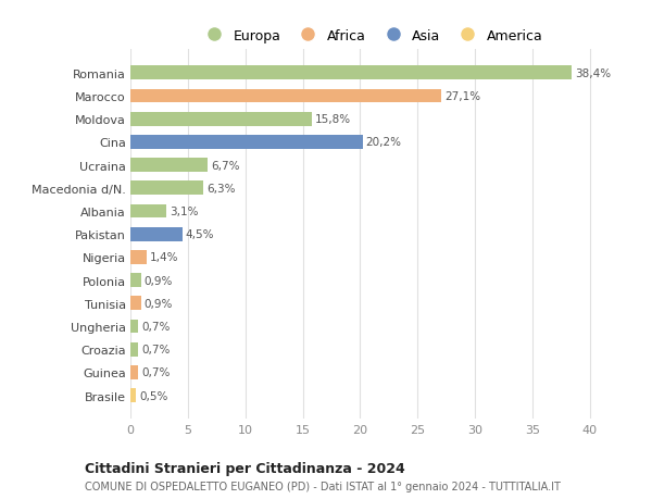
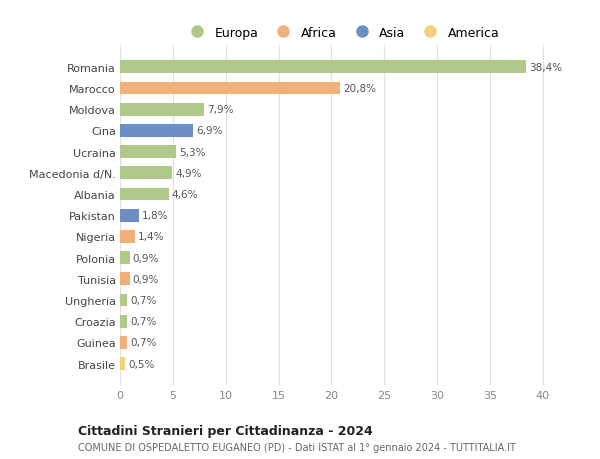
Marocco: 27,1% -> 20,8%
Moldova: 15,8% -> 7,9%
Cina: 20,2% -> 6,9%
Ucraina: 6,7% -> 5,3%
Macedonia d/N.: 6,3% -> 4,9%
Albania: 3,1% -> 4,6%
Pakistan: 4,5% -> 1,8%
